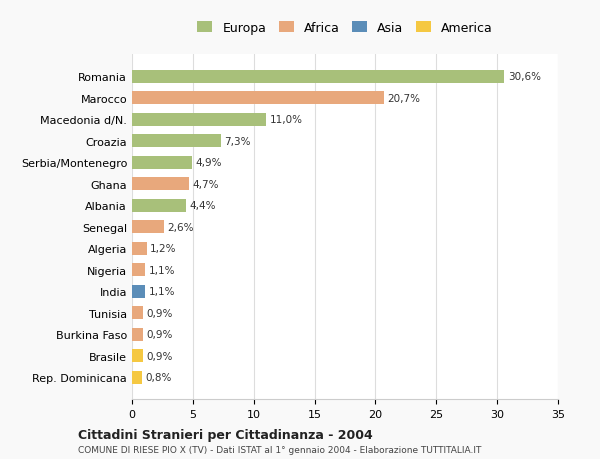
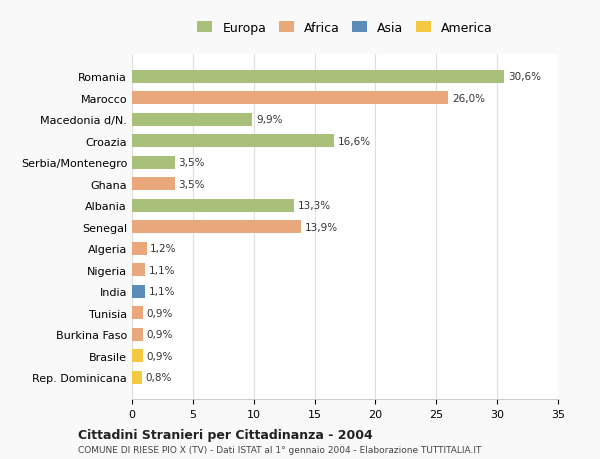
Marocco: 20,7% -> 26,0%
Macedonia d/N.: 11,0% -> 9,9%
Croazia: 7,3% -> 16,6%
Serbia/Montenegro: 4,9% -> 3,5%
Ghana: 4,7% -> 3,5%
Albania: 4,4% -> 13,3%
Senegal: 2,6% -> 13,9%
